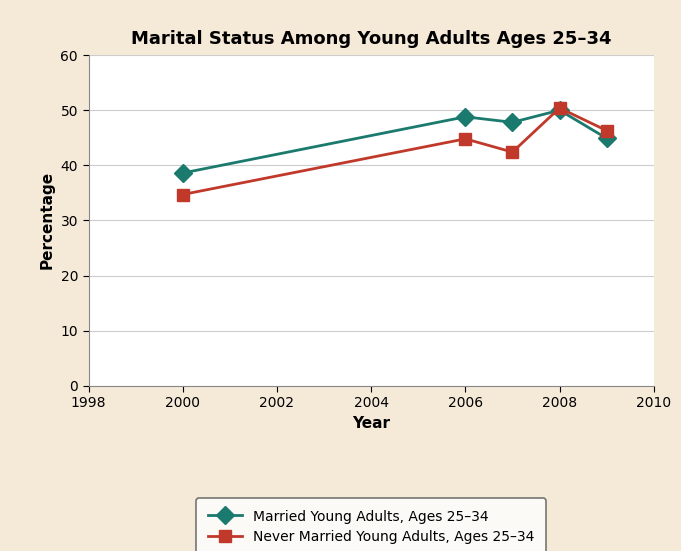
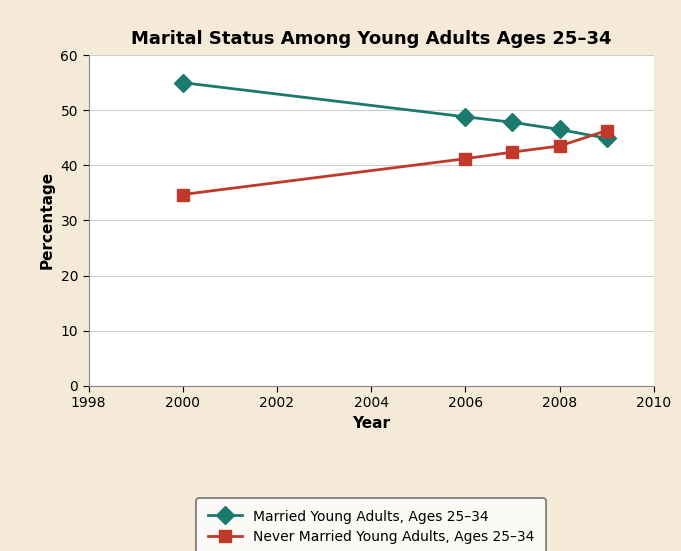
Married Young Adults, Ages 25–34/2000: 38.6 -> 55.0
Never Married Young Adults, Ages 25–34/2006: 44.8 -> 41.2
Married Young Adults, Ages 25–34/2008: 50.0 -> 46.5
Never Married Young Adults, Ages 25–34/2008: 50.4 -> 43.5
